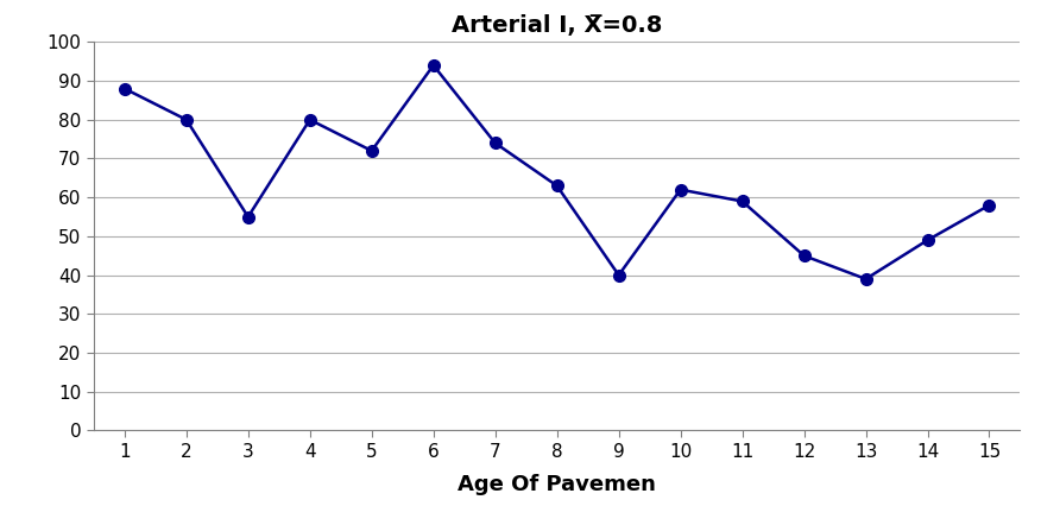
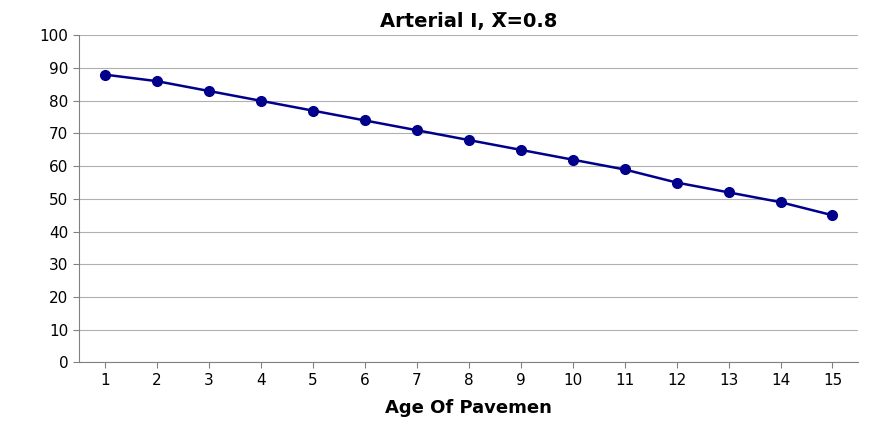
2: 80 -> 86
3: 55 -> 83
5: 72 -> 77
6: 94 -> 74
7: 74 -> 71
8: 63 -> 68
9: 40 -> 65
12: 45 -> 55
13: 39 -> 52
15: 58 -> 45
